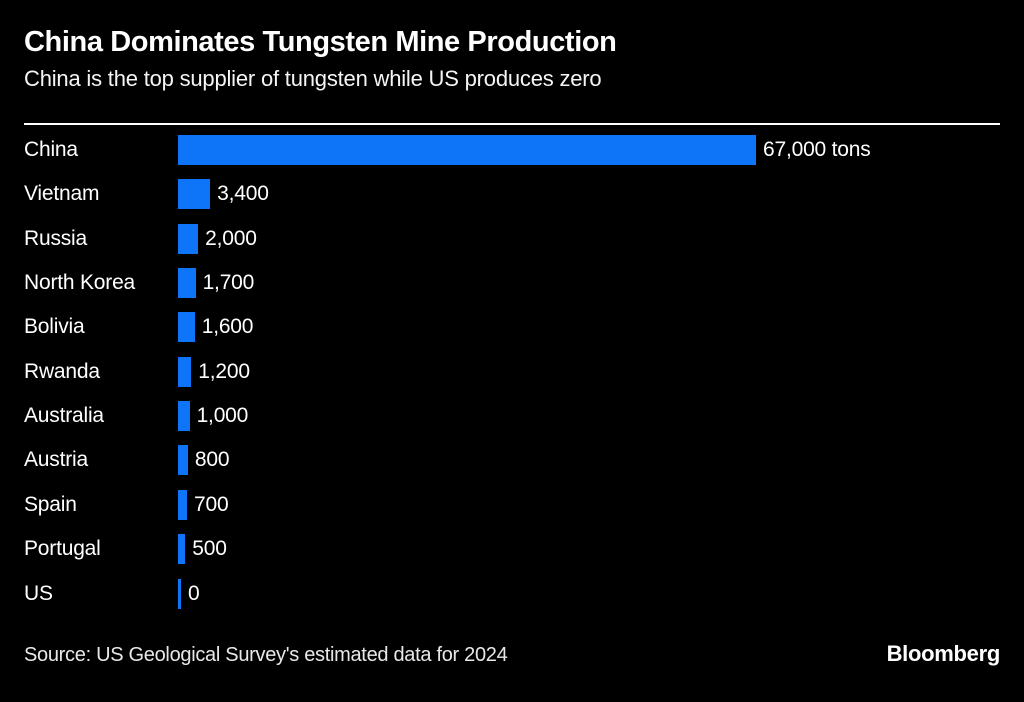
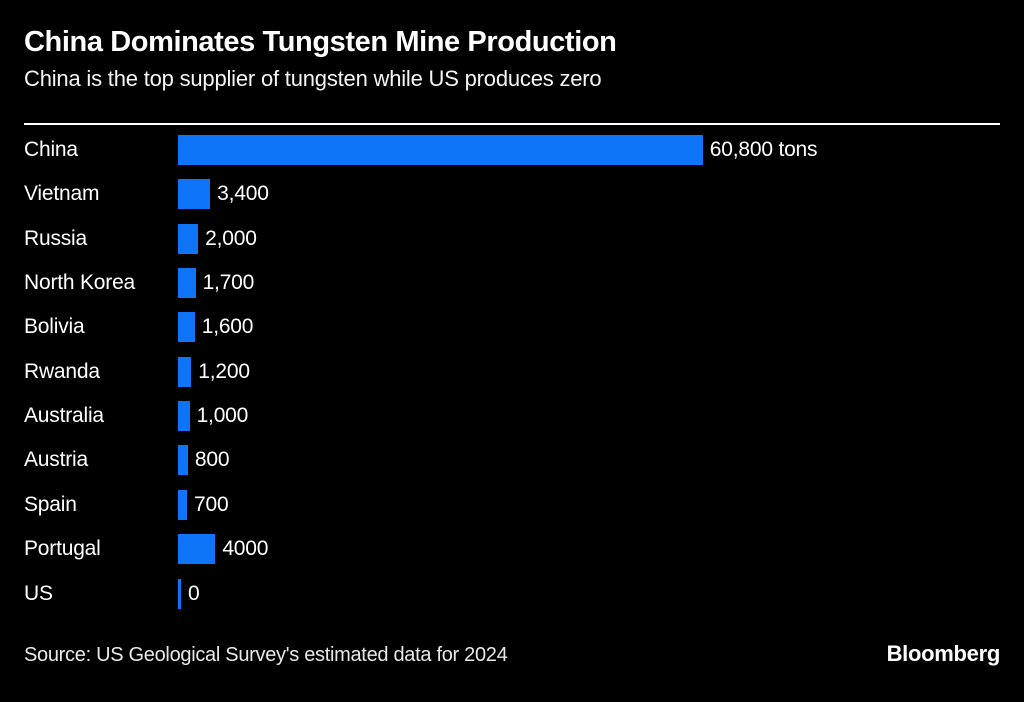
China: 67,000 -> 60,800
Portugal: 500 -> 4000
